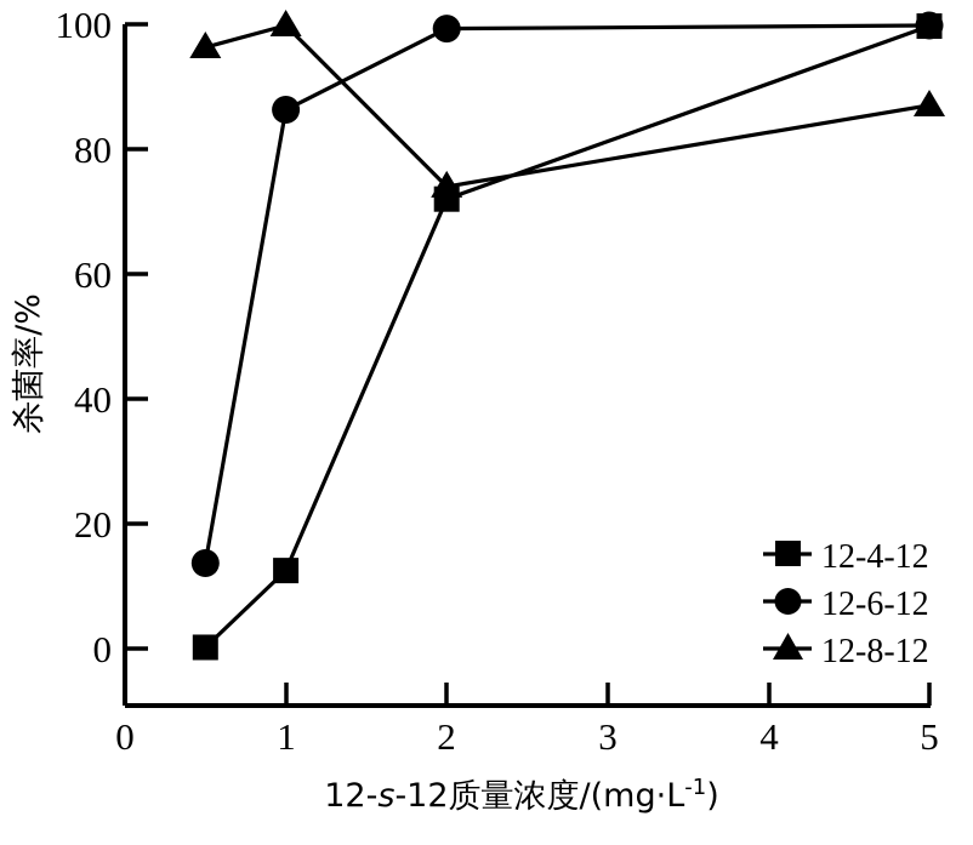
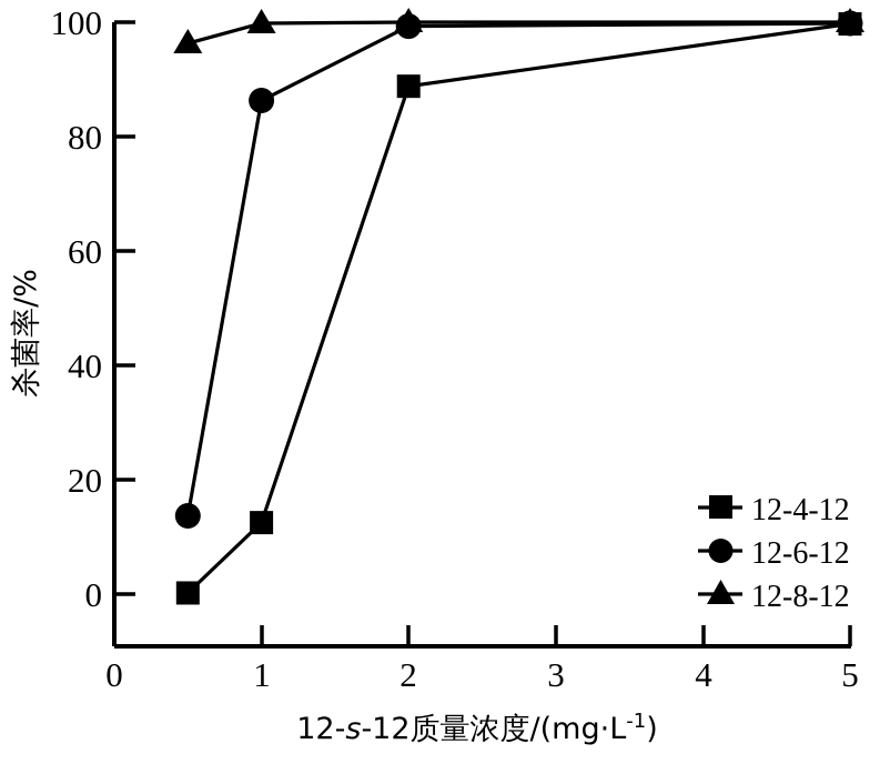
12-4-12/2: 72 -> 89
12-8-12/2: 74 -> 100
12-8-12/5: 87 -> 100
